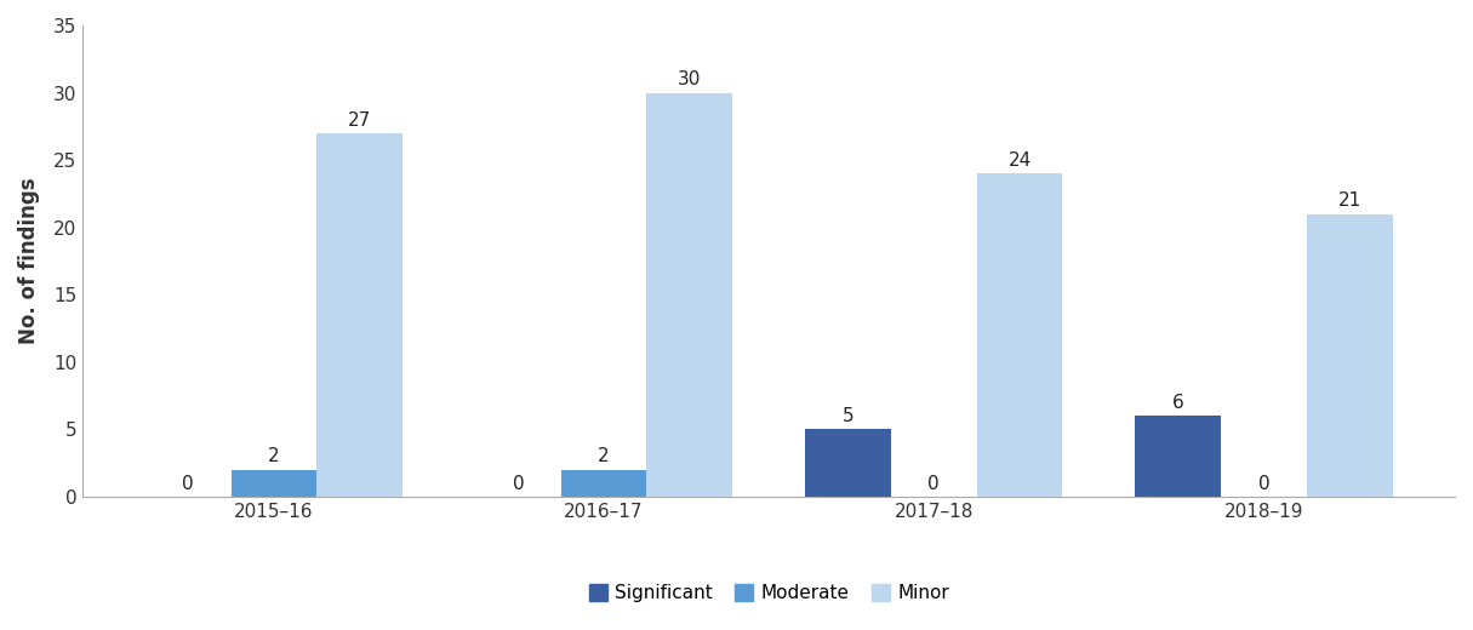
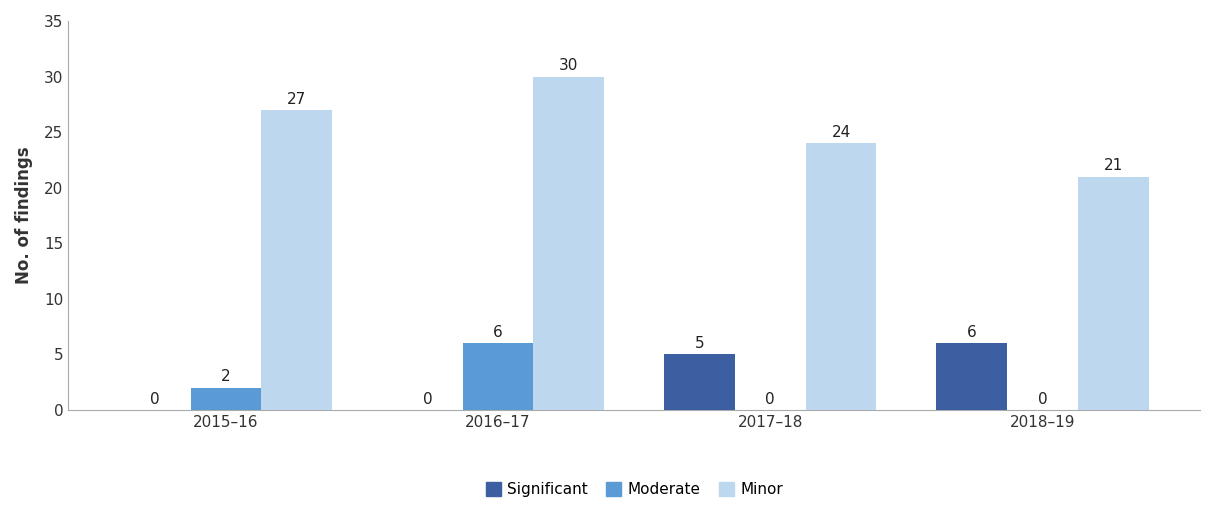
Moderate/2016–17: 2 -> 6
